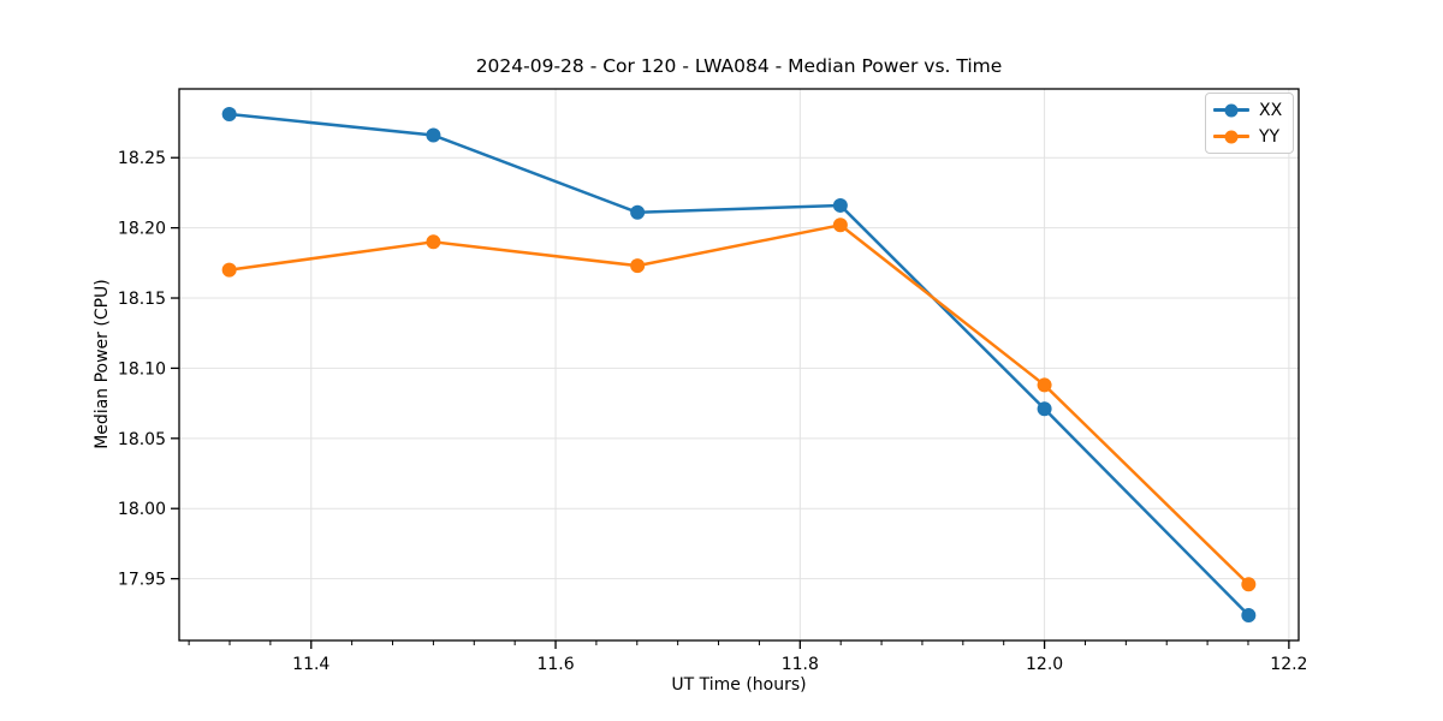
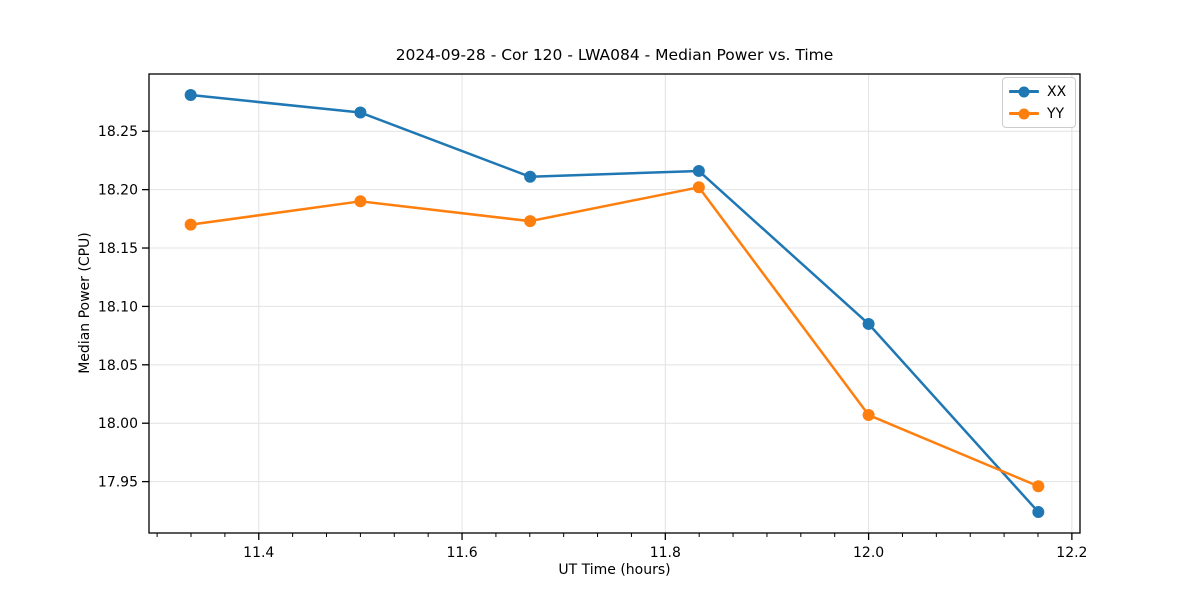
XX/12.0: 18.071 -> 18.085
YY/12.0: 18.088 -> 18.007
